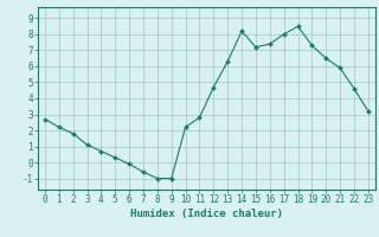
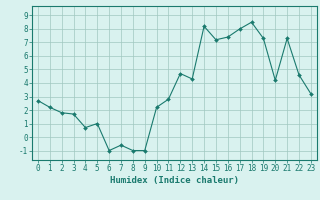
3: 1.1 -> 1.7
5: 0.3 -> 1.0
6: -0.1 -> -1.0
13: 6.3 -> 4.3
20: 6.5 -> 4.2
21: 5.9 -> 7.3
